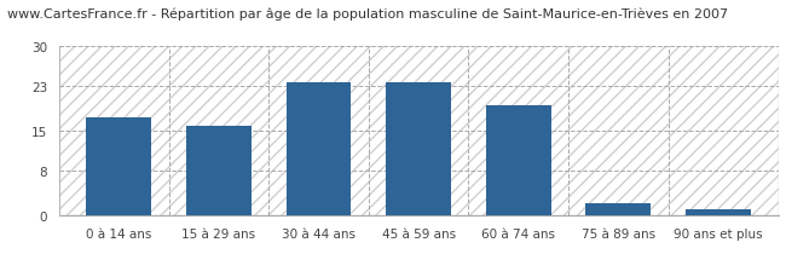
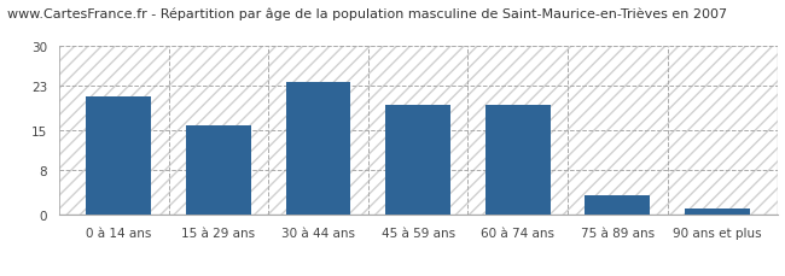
0 à 14 ans: 17.5 -> 21.0
45 à 59 ans: 23.5 -> 19.5
75 à 89 ans: 2.2 -> 3.5
